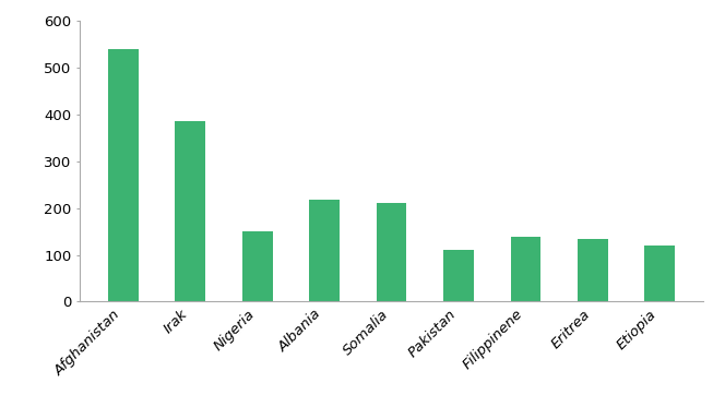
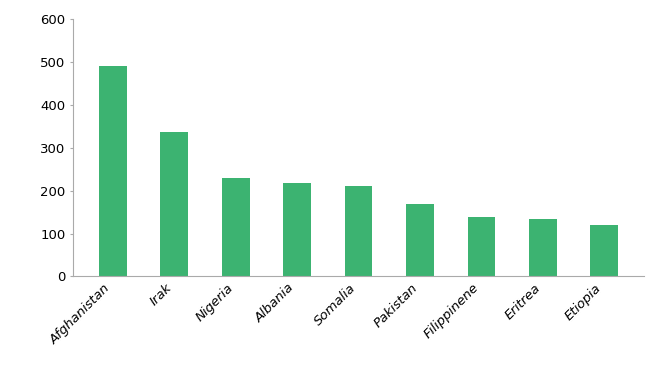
Afghanistan: 540 -> 490
Irak: 385 -> 337
Nigeria: 150 -> 230
Pakistan: 110 -> 170
